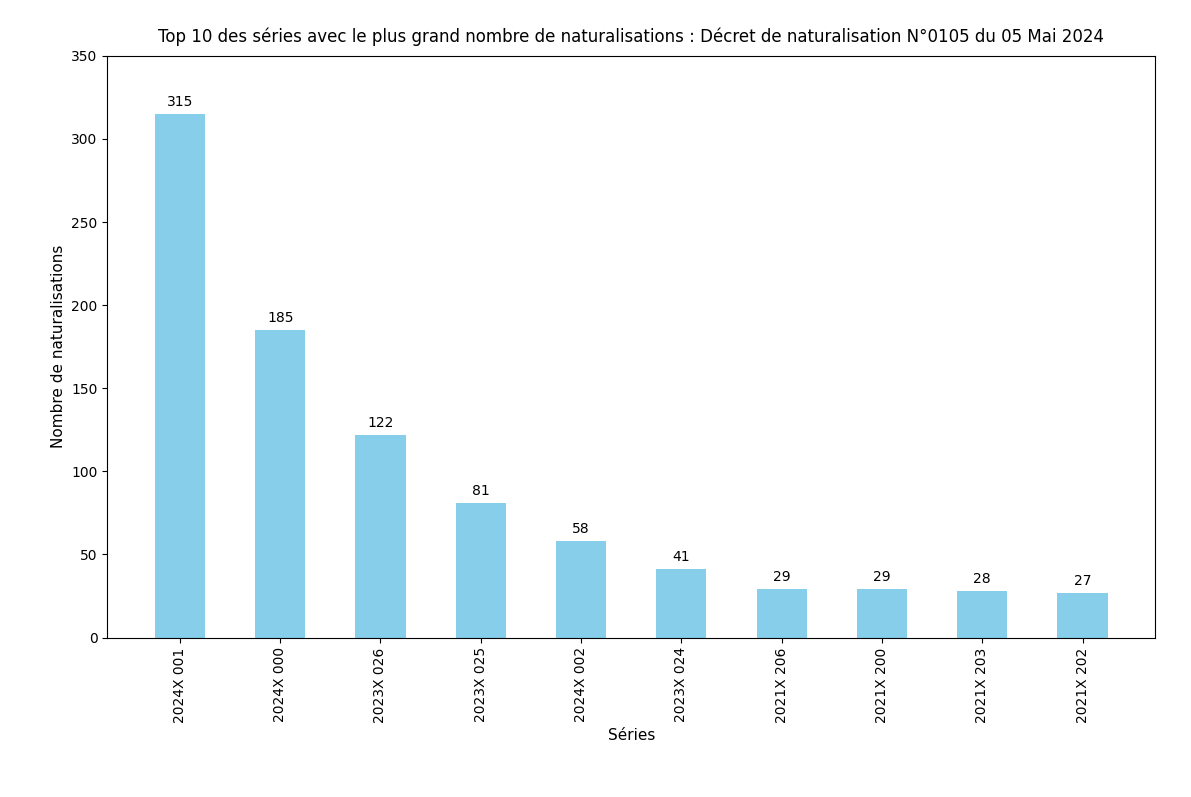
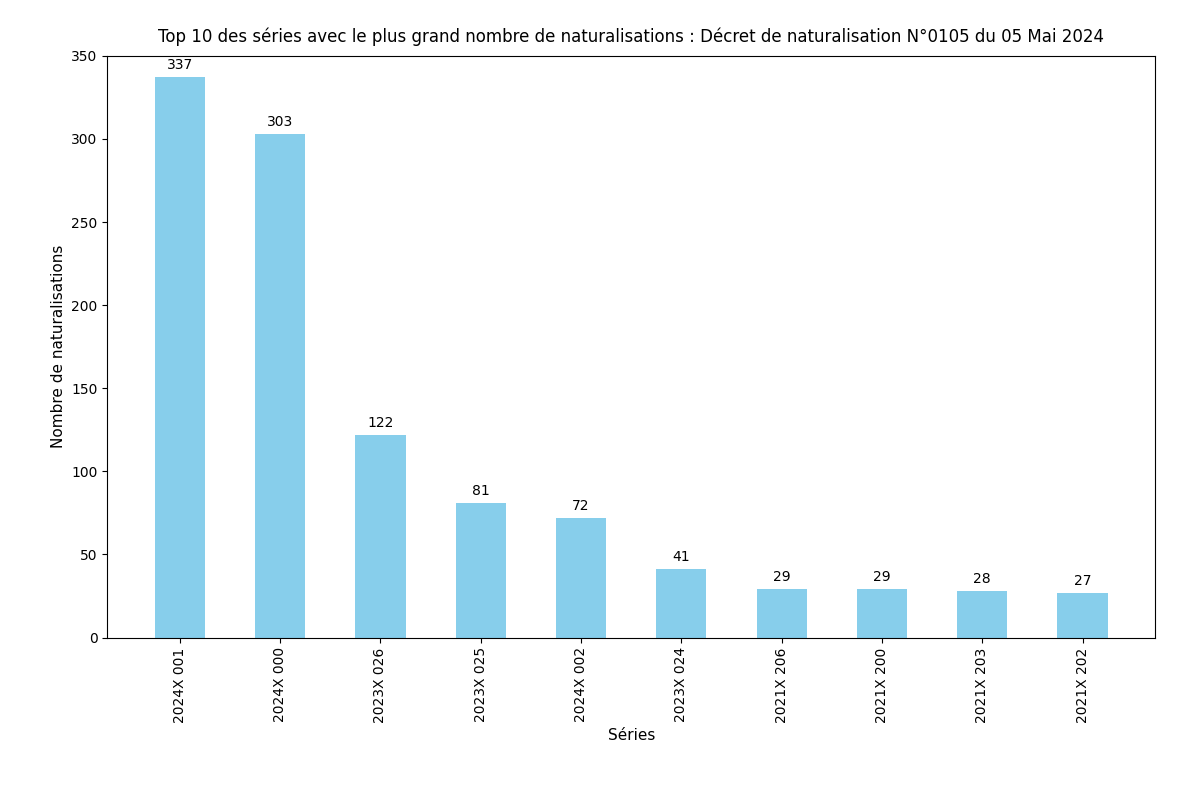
2024X 001: 315 -> 337
2024X 000: 185 -> 303
2024X 002: 58 -> 72
